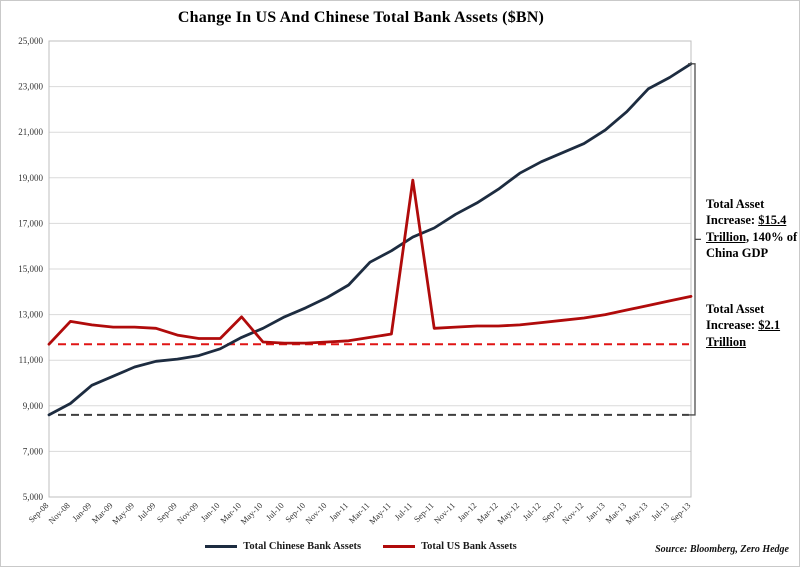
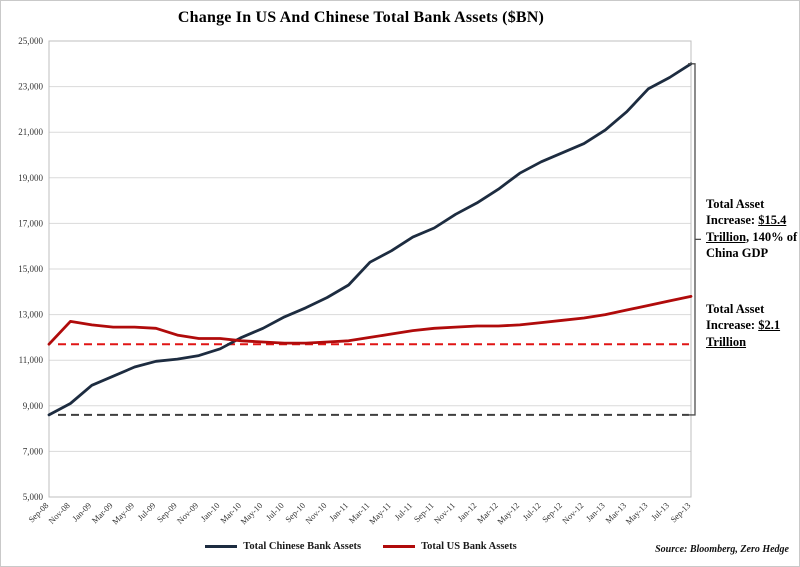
Total US Bank Assets/Mar-10: 12900 -> 11800
Total US Bank Assets/Jul-11: 18900 -> 12300
